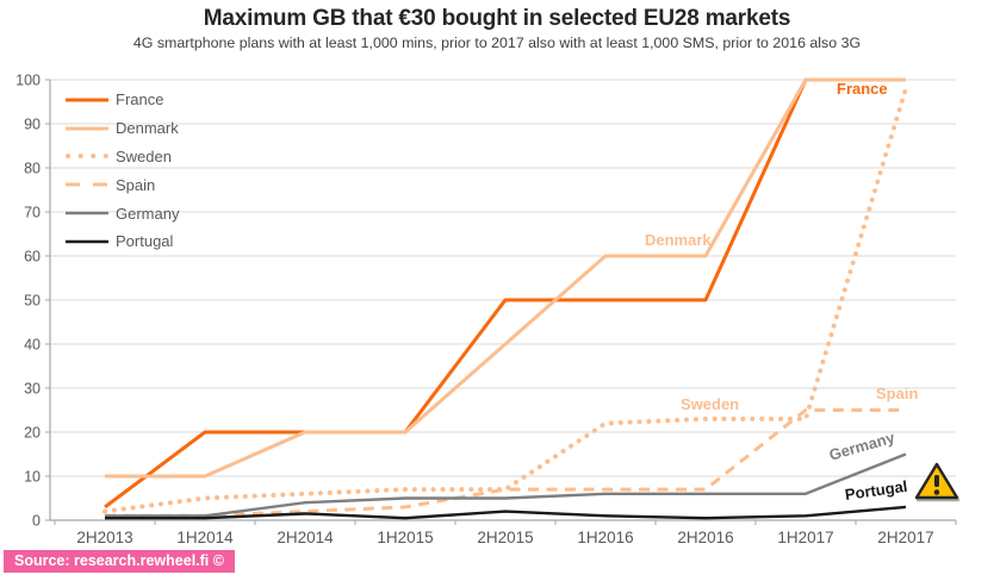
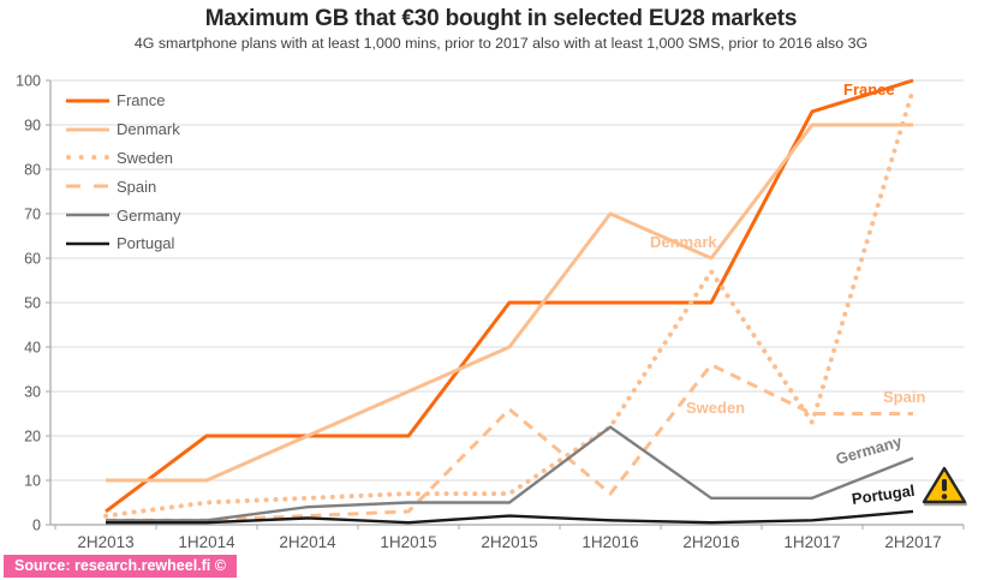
Denmark/1H2015: 20 -> 30
Spain/2H2015: 7 -> 26
Denmark/1H2016: 60 -> 70
Germany/1H2016: 6 -> 22
Sweden/2H2016: 23 -> 57
Spain/2H2016: 7 -> 36
France/1H2017: 100 -> 93
Denmark/1H2017: 100 -> 90
Denmark/2H2017: 100 -> 90
